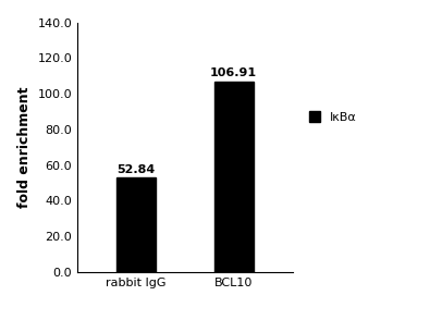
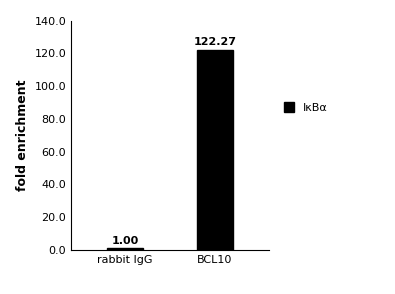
rabbit IgG: 52.84 -> 1.00
BCL10: 106.91 -> 122.27
